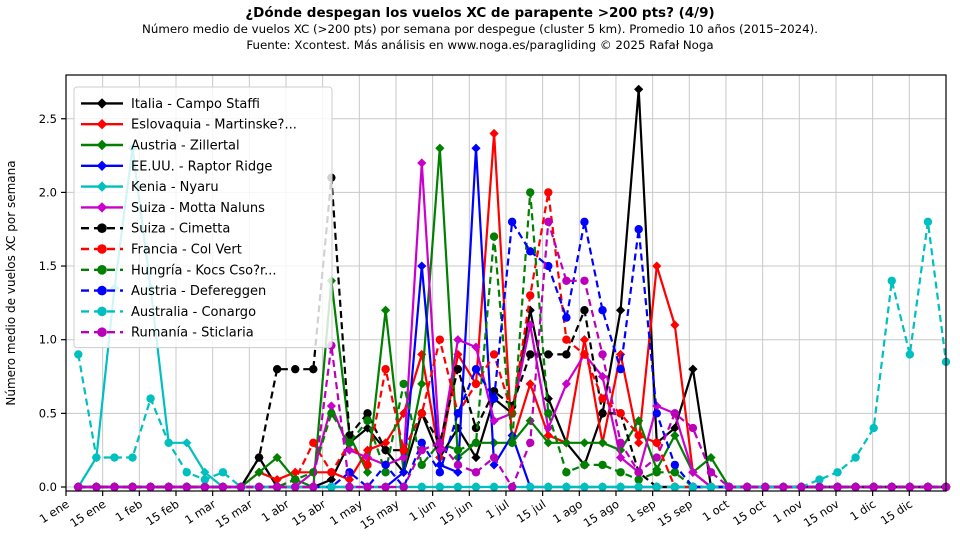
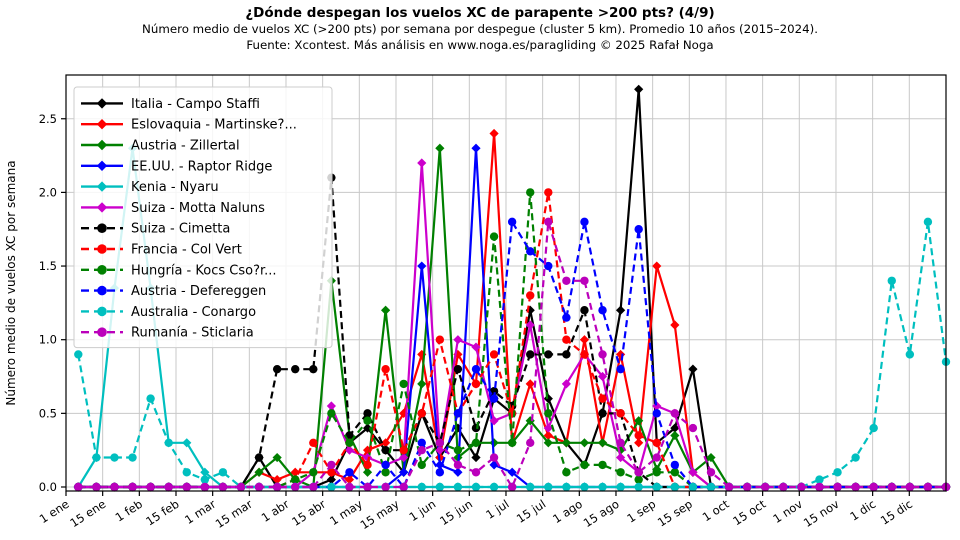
Rumanía - Sticlaria/15 abr: 0.96 -> 0.15
EE.UU. - Raptor Ridge/1 jul: 0.35 -> 0.10
